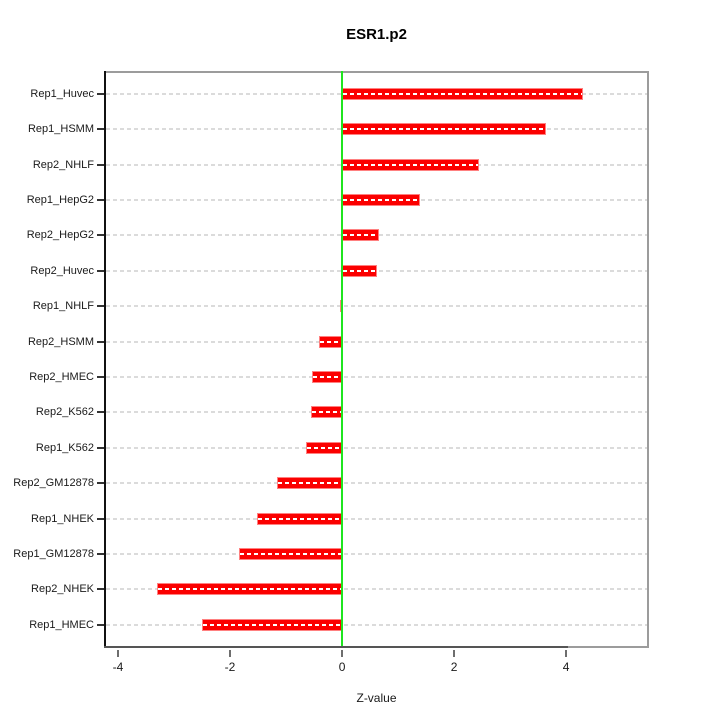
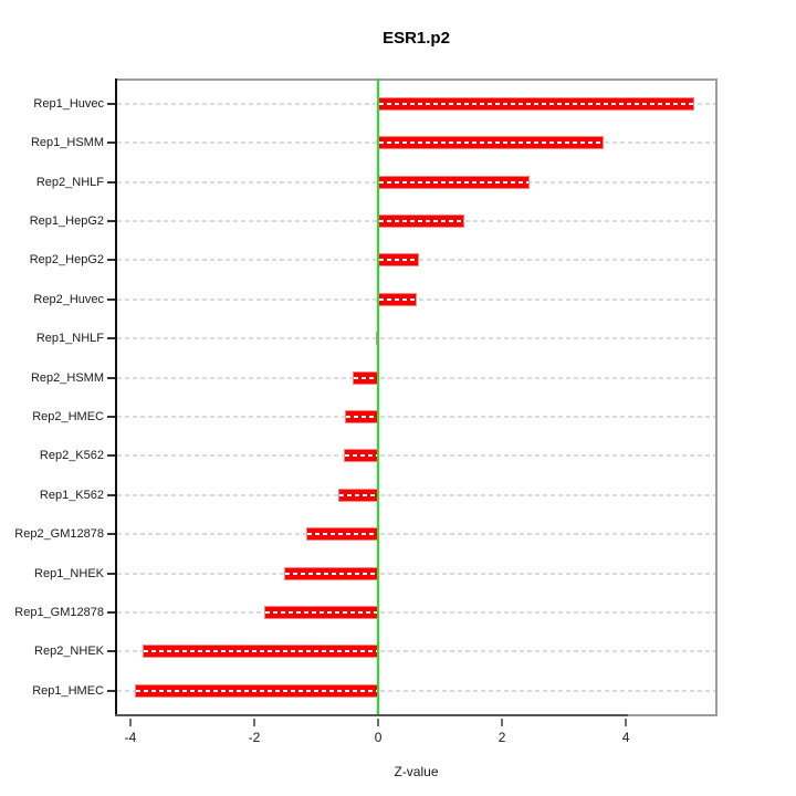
Rep1_Huvec: 4.3 -> 5.1
Rep2_NHEK: -3.3 -> -3.8
Rep1_HMEC: -2.5 -> -3.9
